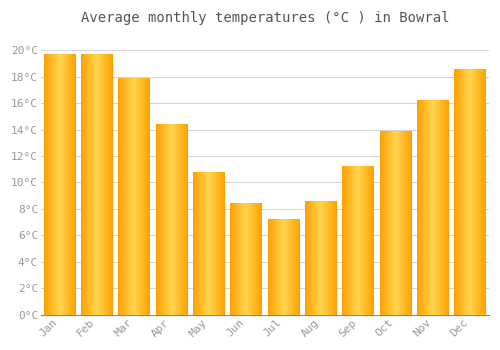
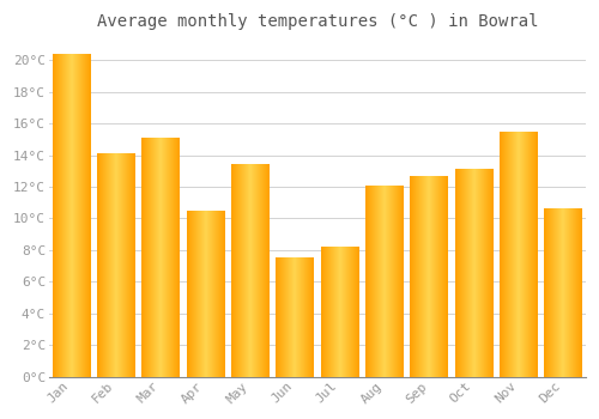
Jan: 19.7°C -> 20.4°C
Feb: 19.7°C -> 14.1°C
Mar: 17.9°C -> 15.1°C
Apr: 14.4°C -> 10.5°C
May: 10.8°C -> 13.4°C
Jun: 8.4°C -> 7.5°C
Jul: 7.2°C -> 8.2°C
Aug: 8.6°C -> 12.1°C
Sep: 11.2°C -> 12.7°C
Oct: 13.9°C -> 13.1°C
Nov: 16.2°C -> 15.5°C
Dec: 18.6°C -> 10.6°C
